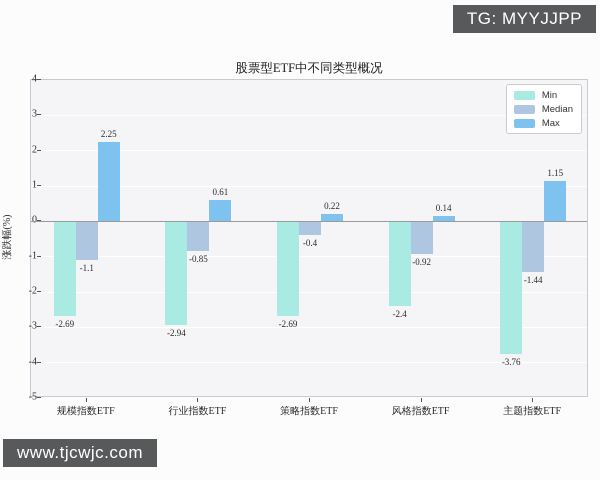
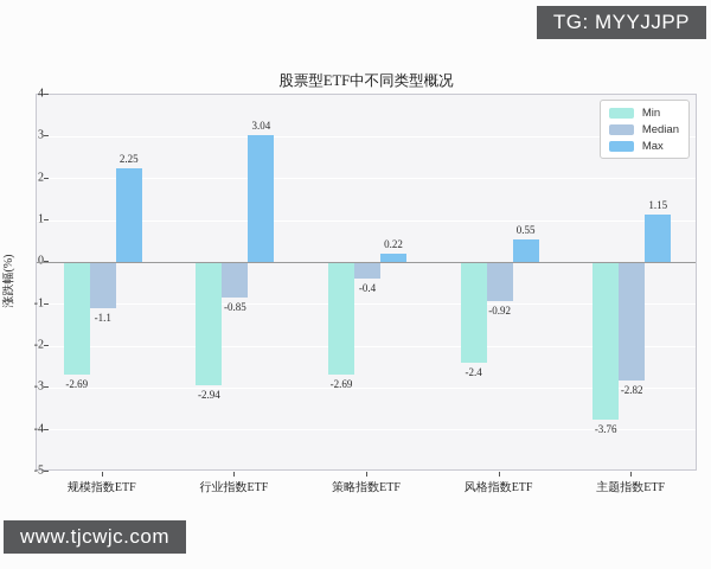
Max/行业指数ETF: 0.61 -> 3.04
Max/风格指数ETF: 0.14 -> 0.55
Median/主题指数ETF: -1.44 -> -2.82
